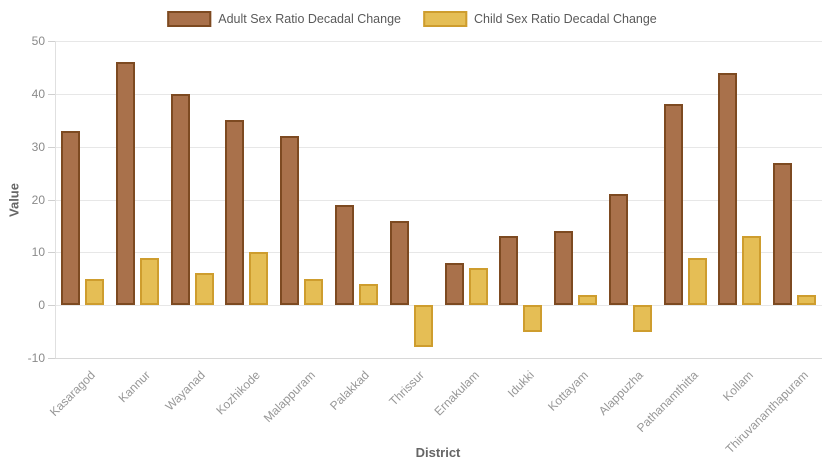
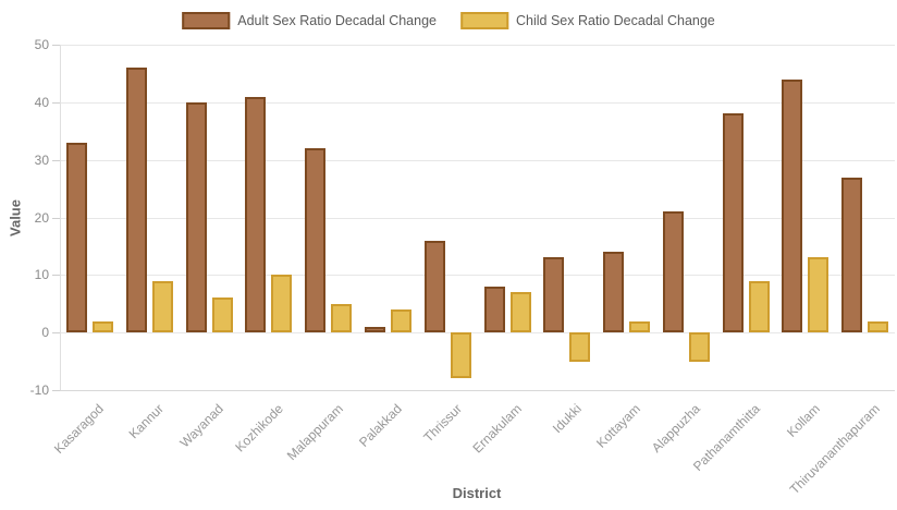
Child Sex Ratio Decadal Change/Kasaragod: 5 -> 2
Adult Sex Ratio Decadal Change/Kozhikode: 35 -> 41
Adult Sex Ratio Decadal Change/Palakkad: 19 -> 1
